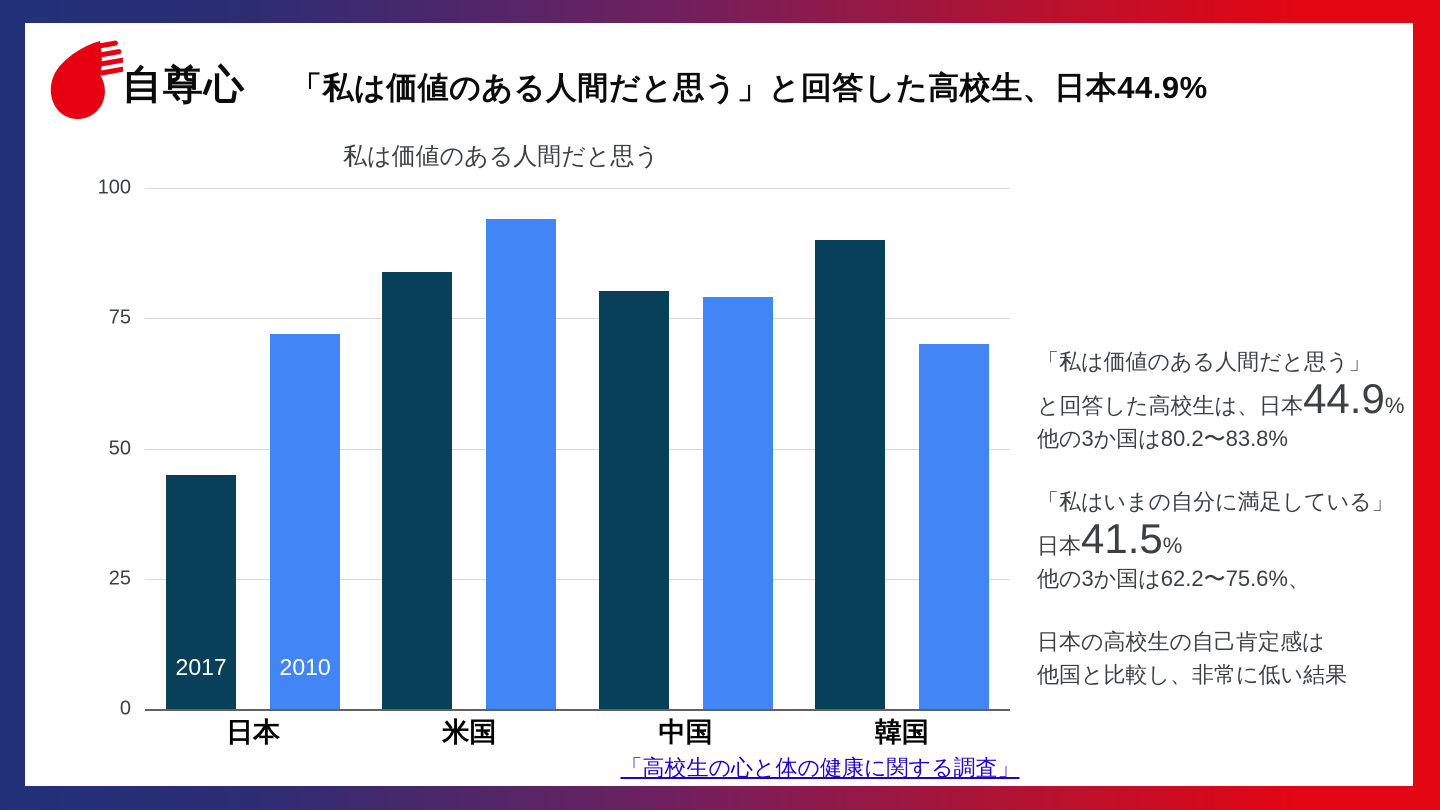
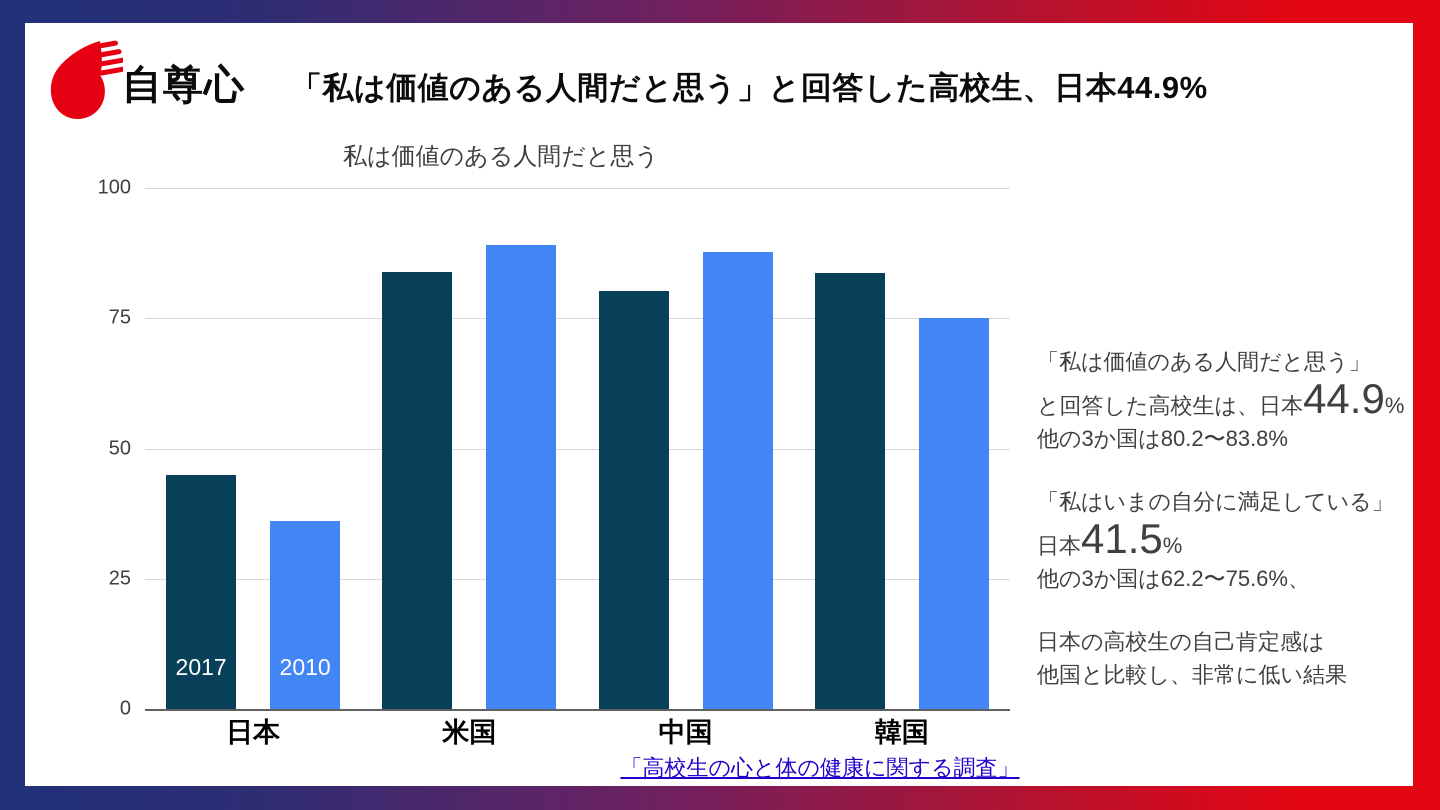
2010/日本: 72 -> 36
2010/米国: 94 -> 89
2010/中国: 79 -> 88
2017/韓国: 90 -> 84
2010/韓国: 70 -> 75
